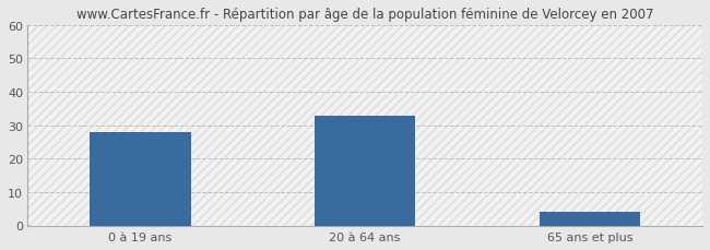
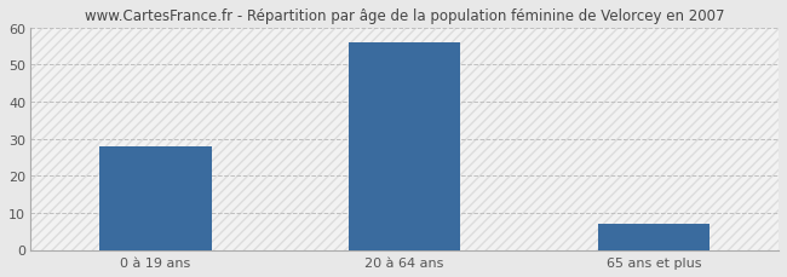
20 à 64 ans: 33 -> 56
65 ans et plus: 4 -> 7
